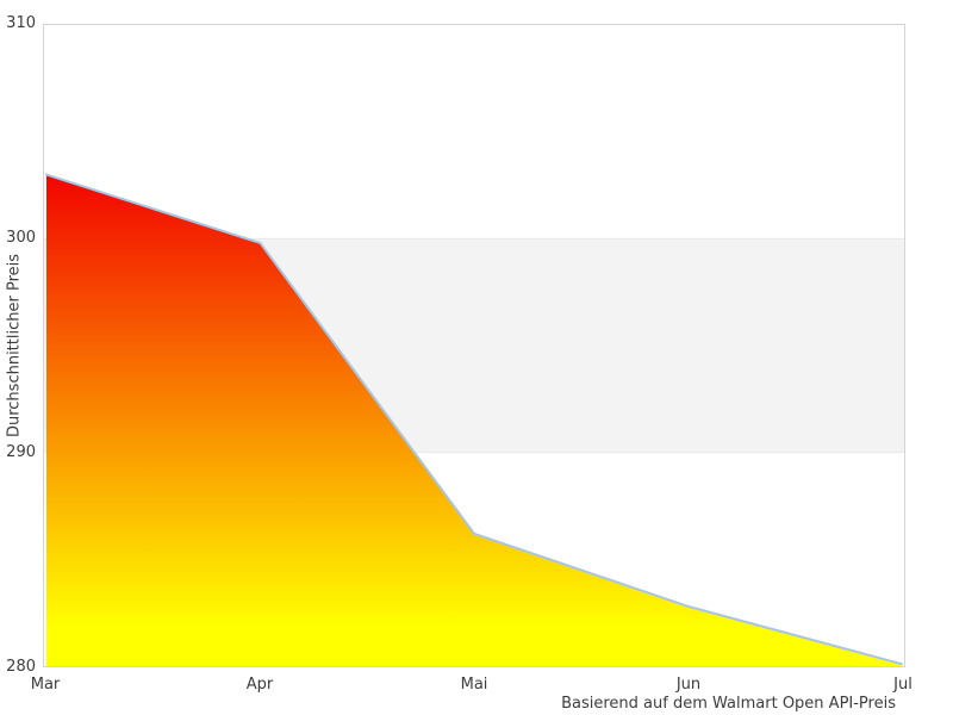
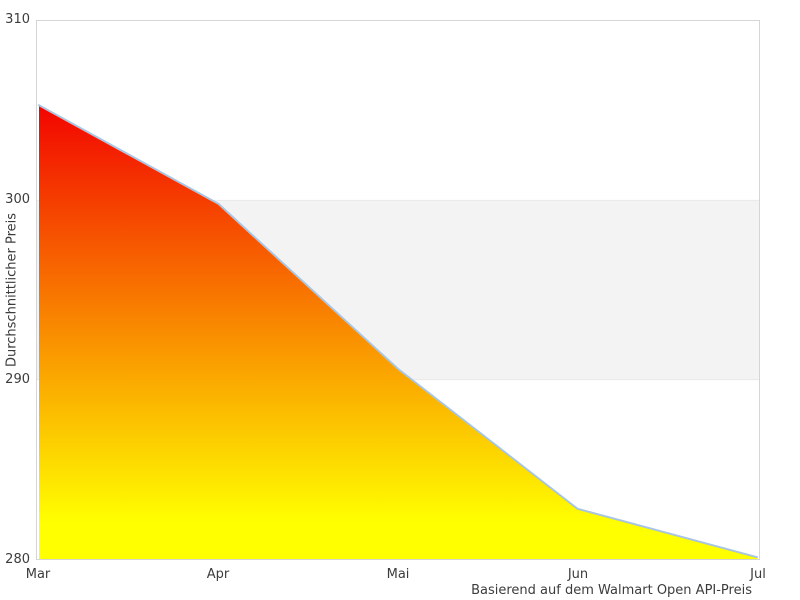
Mar: 303.0 -> 305.3
Mai: 286.2 -> 290.6
